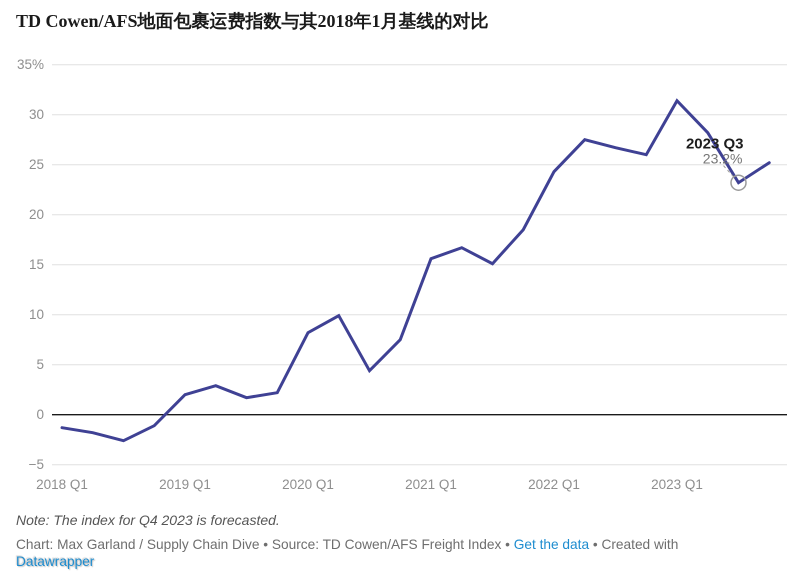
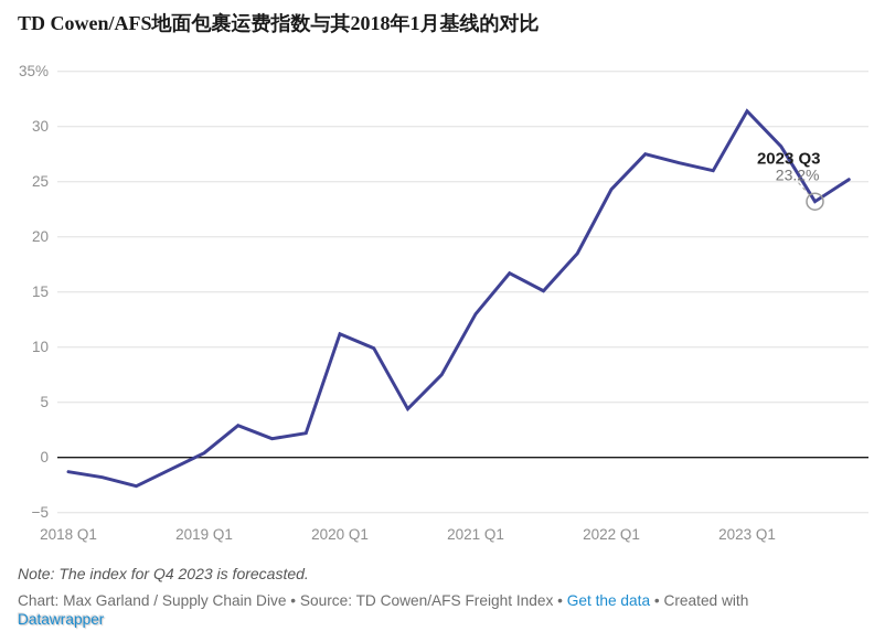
2019 Q1: 2.0% -> 0.4%
2020 Q1: 8.2% -> 11.2%
2021 Q1: 15.6% -> 13.0%
